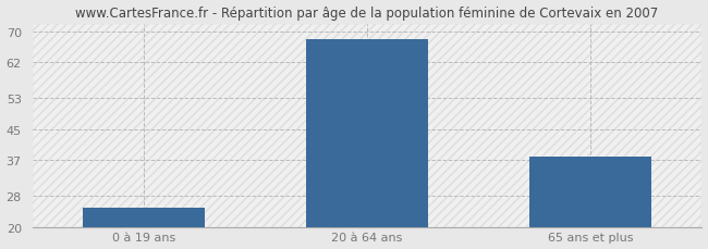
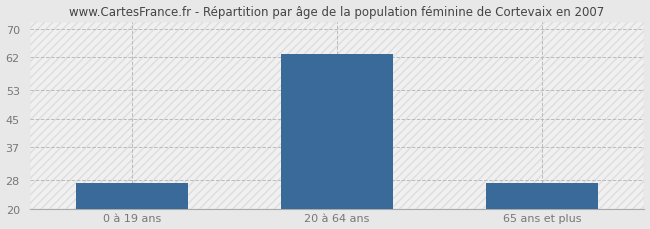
0 à 19 ans: 25 -> 27
20 à 64 ans: 68 -> 63
65 ans et plus: 38 -> 27
